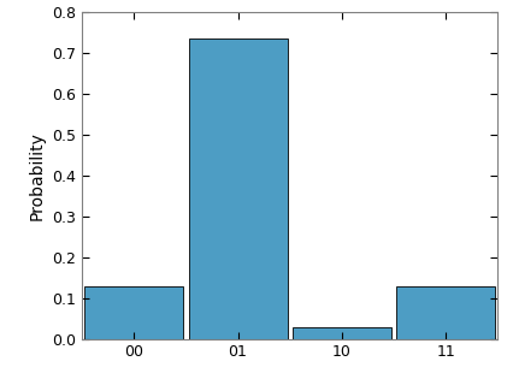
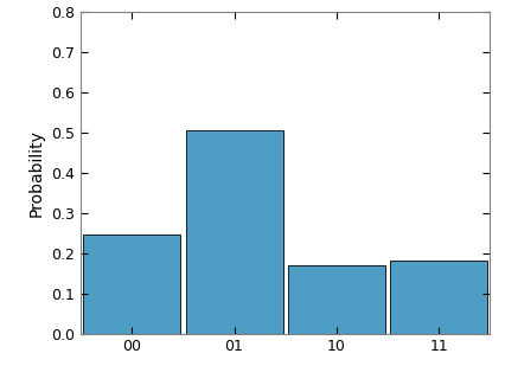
00: 0.128 -> 0.245
01: 0.733 -> 0.505
10: 0.027 -> 0.170
11: 0.128 -> 0.180
